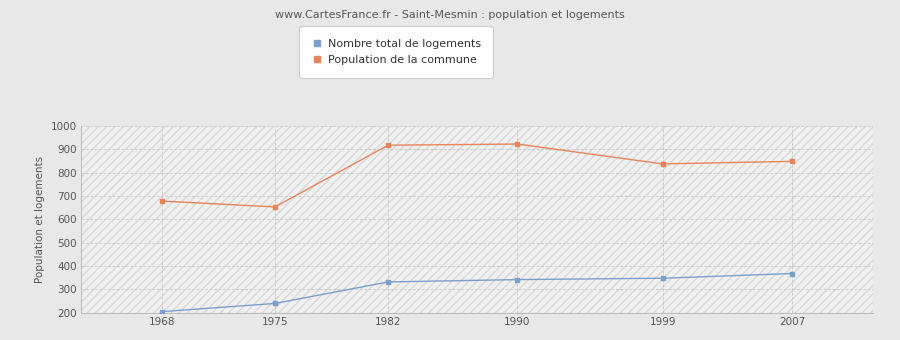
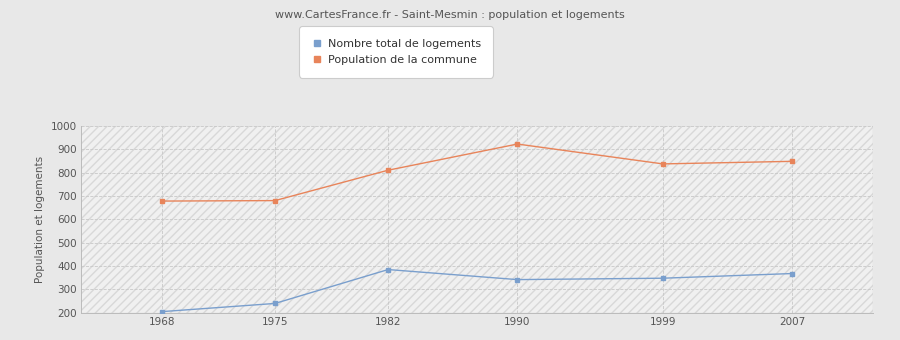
Population de la commune/1975: 653 -> 680
Nombre total de logements/1982: 332 -> 385
Population de la commune/1982: 917 -> 810
